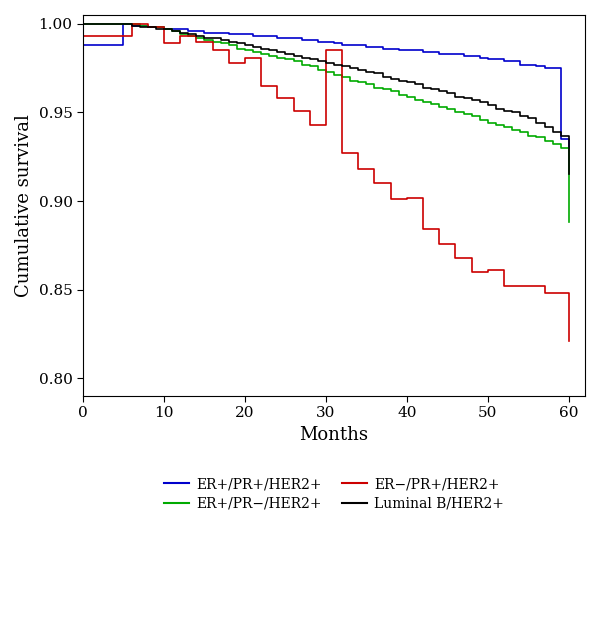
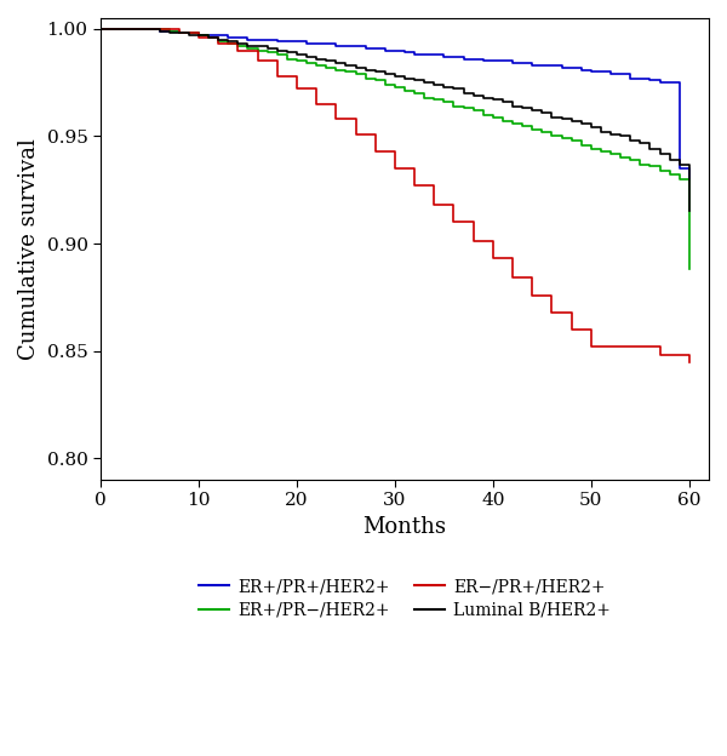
ER+/PR+/HER2+/0: 0.988 -> 1.000
ER−/PR+/HER2+/0: 0.993 -> 1.000
ER−/PR+/HER2+/10: 0.989 -> 0.996
ER−/PR+/HER2+/20: 0.981 -> 0.972
ER−/PR+/HER2+/30: 0.985 -> 0.935
ER−/PR+/HER2+/40: 0.902 -> 0.893
ER−/PR+/HER2+/50: 0.861 -> 0.852
ER−/PR+/HER2+/60: 0.821 -> 0.845
